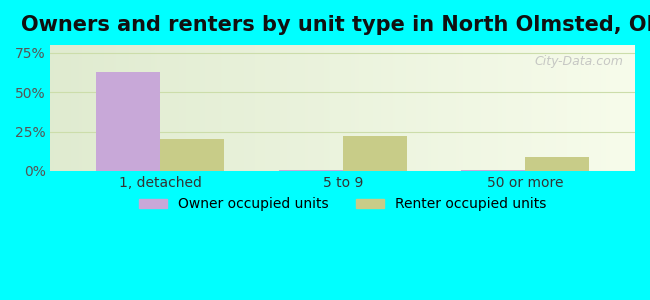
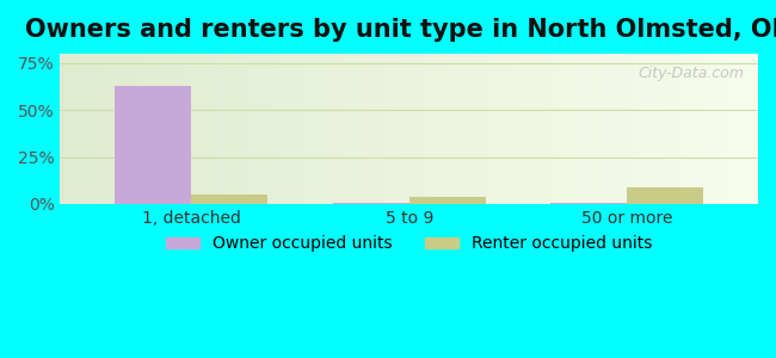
Renter occupied units/1, detached: 20% -> 5%
Renter occupied units/5 to 9: 22% -> 4%
